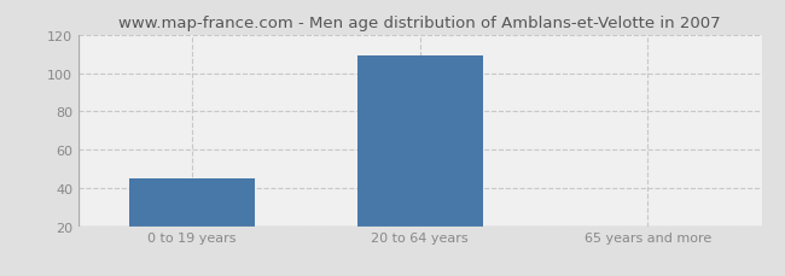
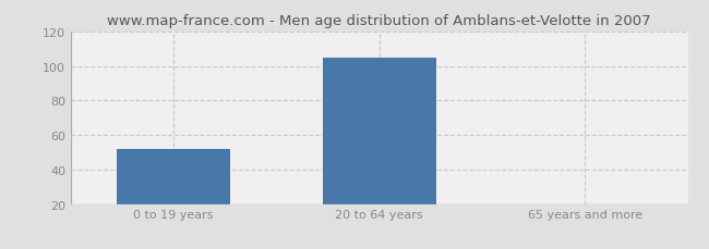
0 to 19 years: 45 -> 52
20 to 64 years: 109 -> 105
